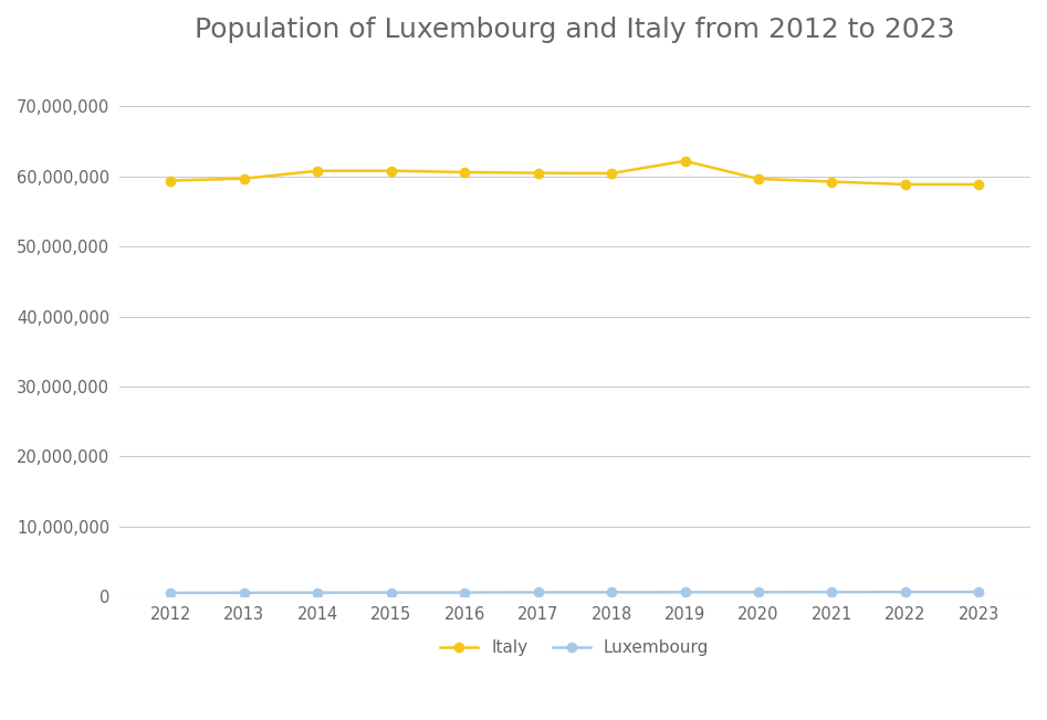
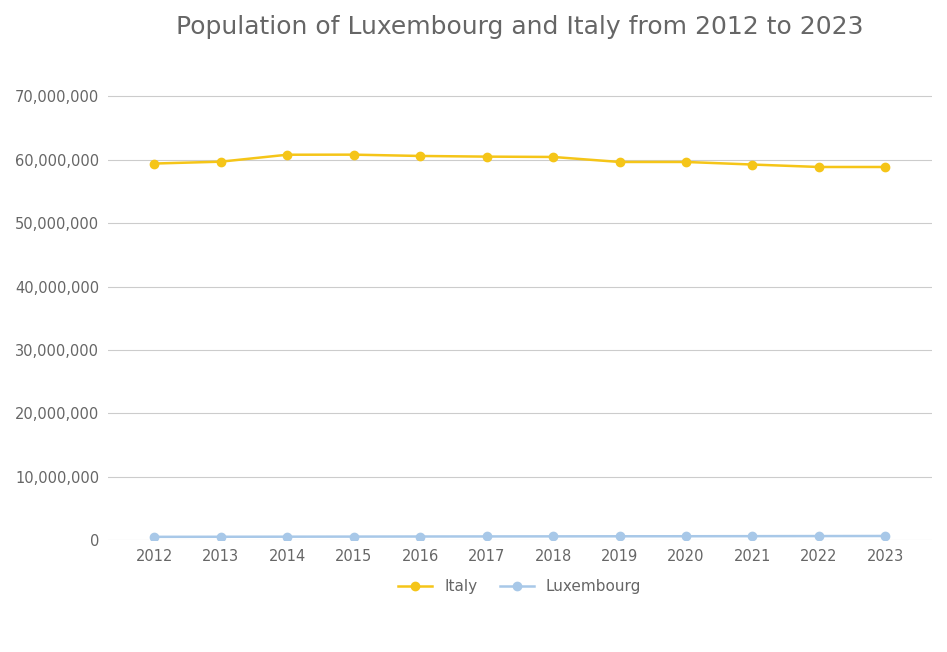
Italy/2019: 62,200,000 -> 59,600,000
